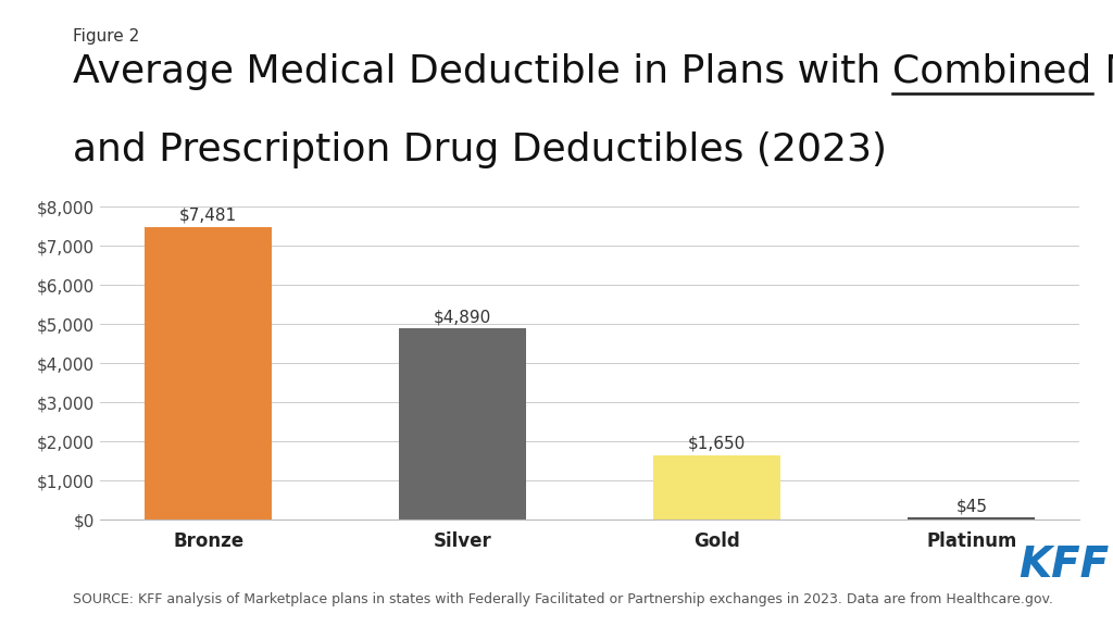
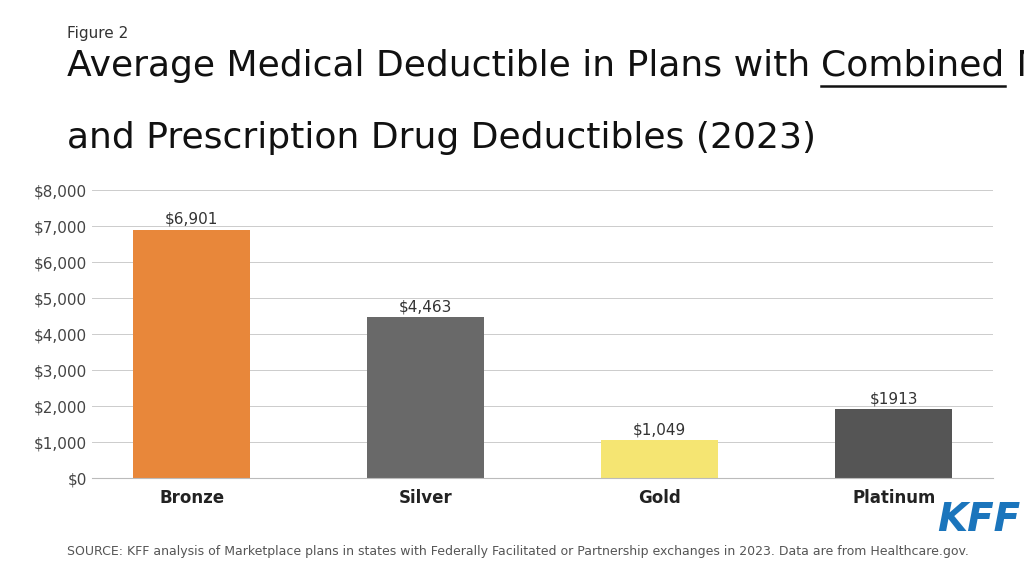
Bronze: $7,481 -> $6,901
Silver: $4,890 -> $4,463
Gold: $1,650 -> $1,049
Platinum: $45 -> $1913
